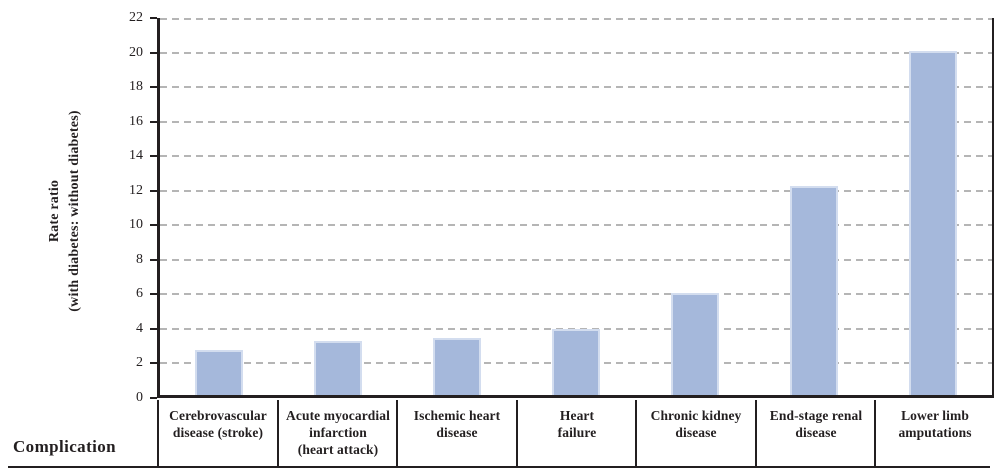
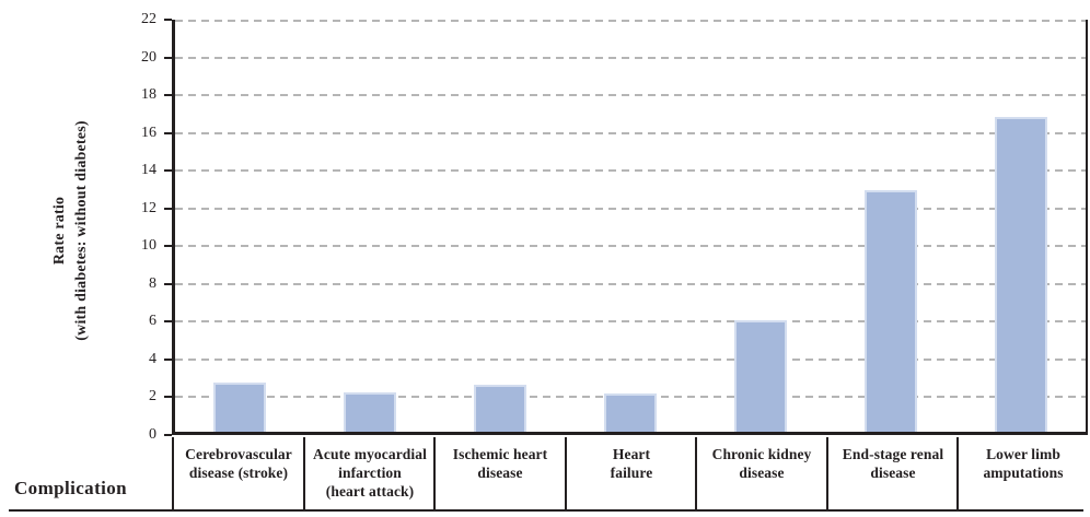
Acute myocardial infarction (heart attack): 3.1 -> 2.1
Ischemic heart disease: 3.3 -> 2.5
Heart failure: 3.8 -> 2.0
End-stage renal disease: 12.1 -> 12.8
Lower limb amputations: 19.9 -> 16.7
